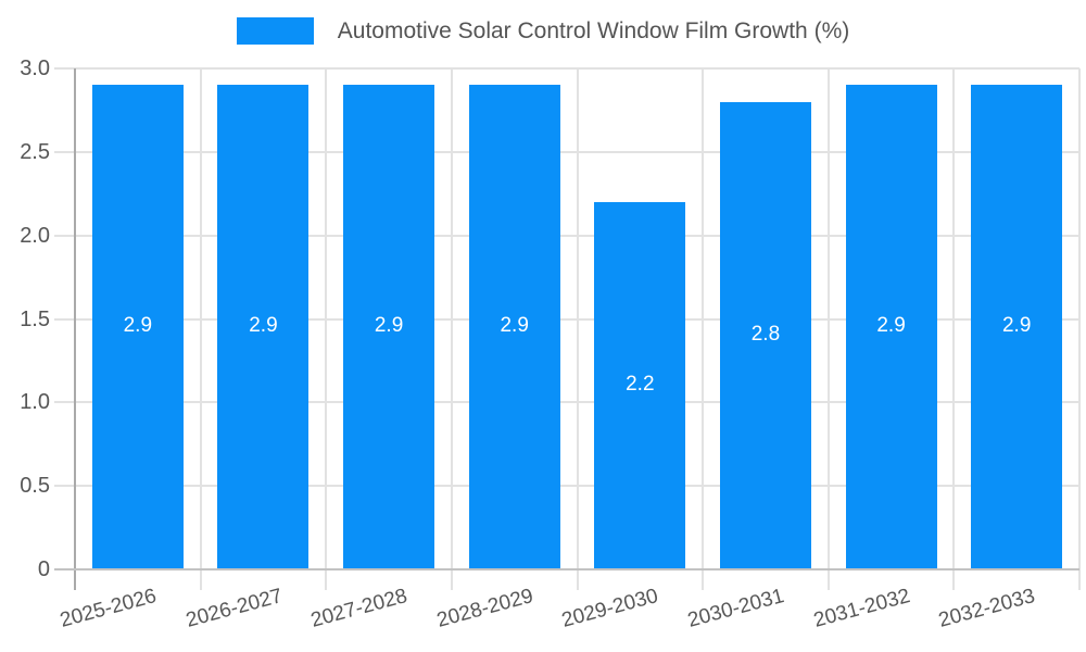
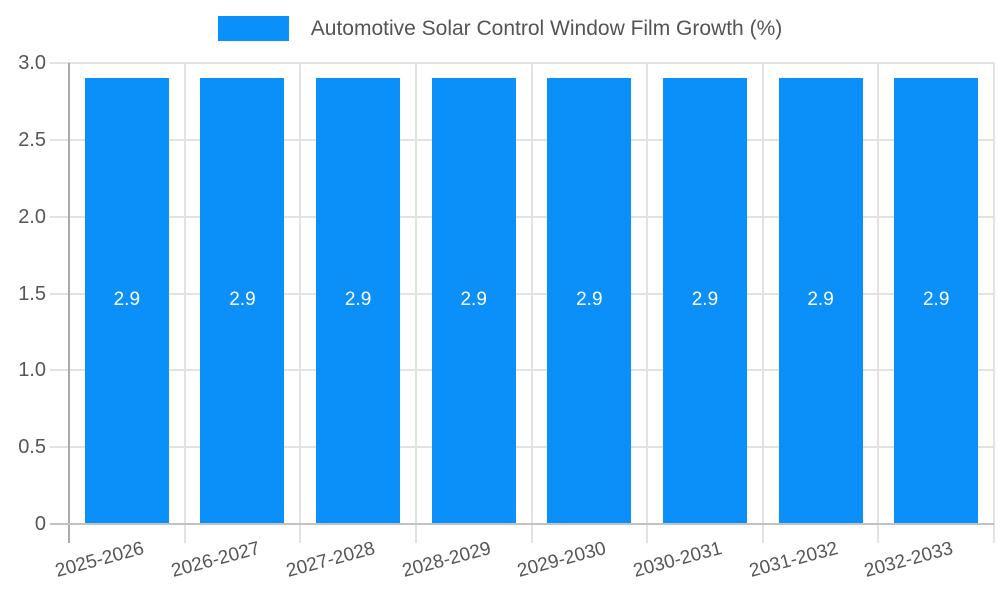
2029-2030: 2.2 -> 2.9
2030-2031: 2.8 -> 2.9
